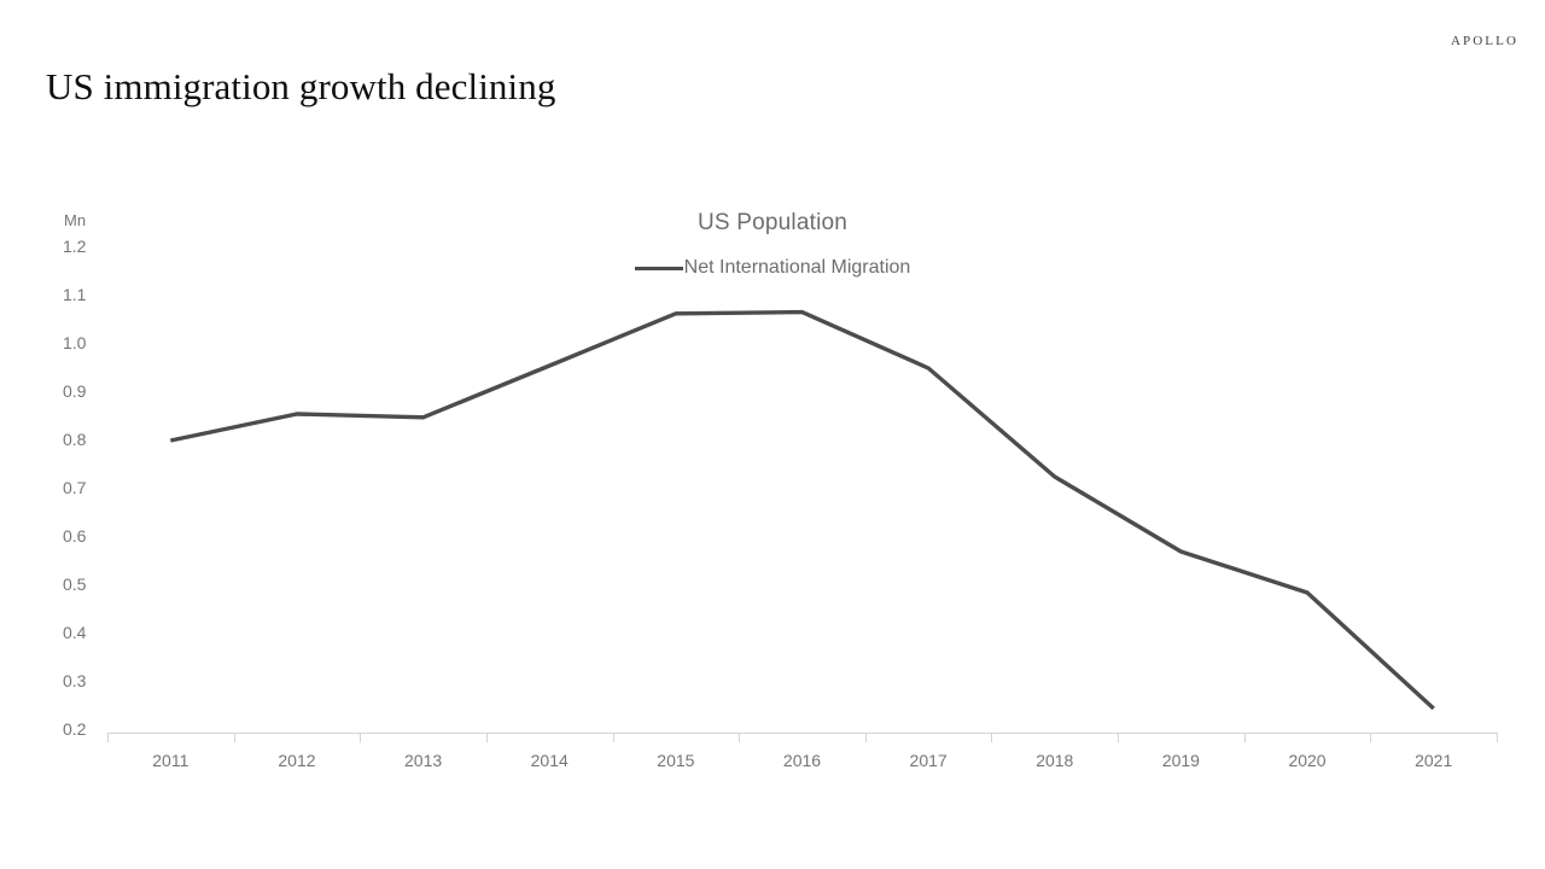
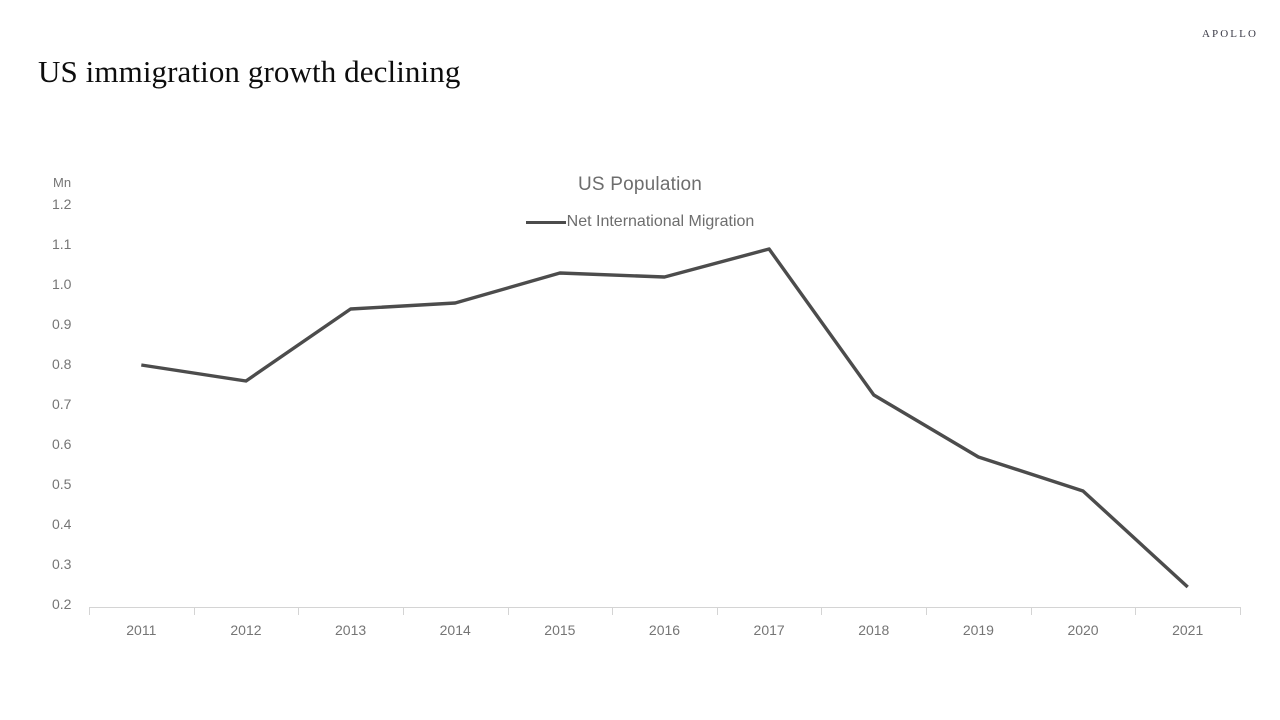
2012: 0.85 -> 0.76
2013: 0.85 -> 0.94
2015: 1.06 -> 1.03
2016: 1.07 -> 1.02
2017: 0.95 -> 1.09
